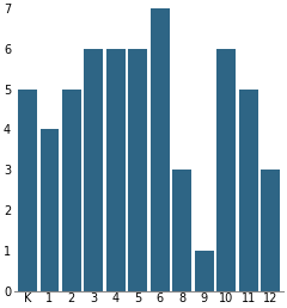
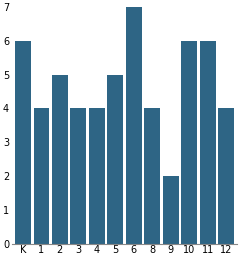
K: 5 -> 6
3: 6 -> 4
4: 6 -> 4
5: 6 -> 5
8: 3 -> 4
9: 1 -> 2
11: 5 -> 6
12: 3 -> 4
